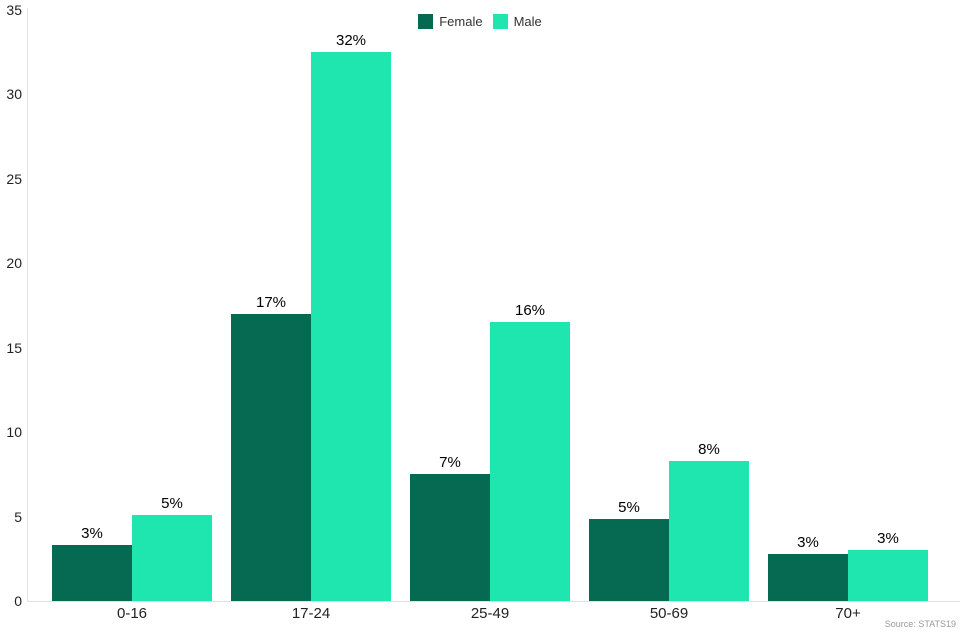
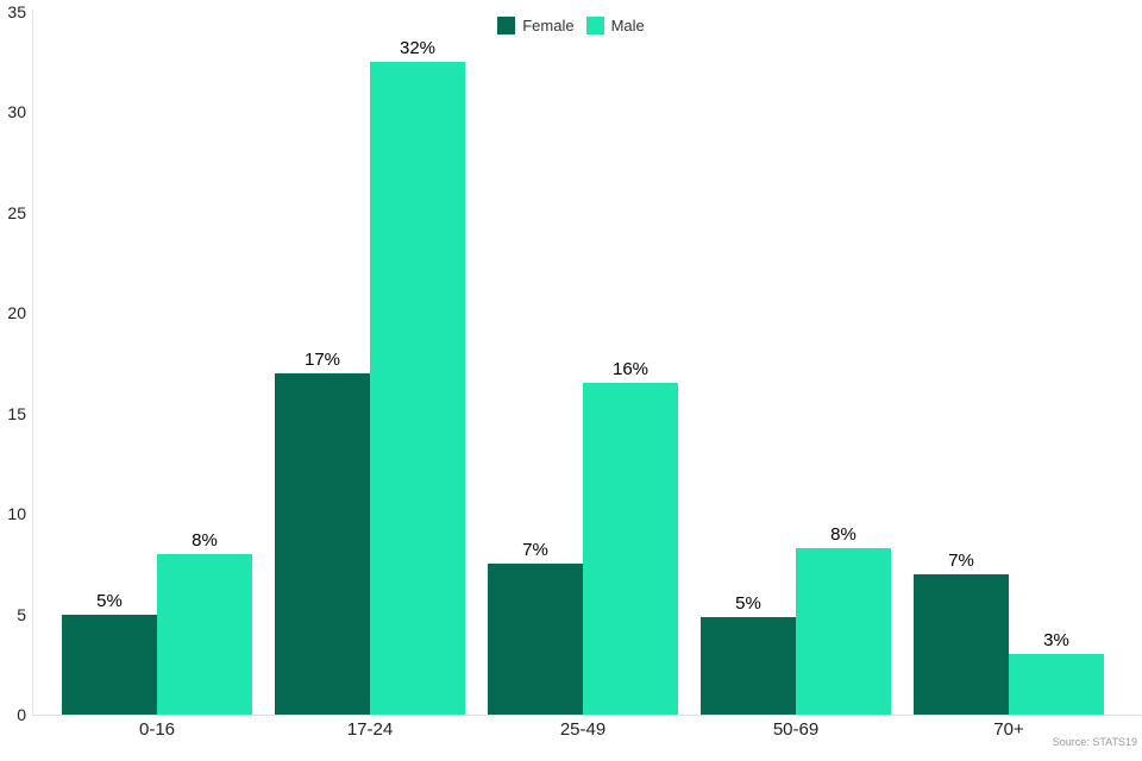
Female/0-16: 3% -> 5%
Male/0-16: 5% -> 8%
Female/70+: 3% -> 7%
